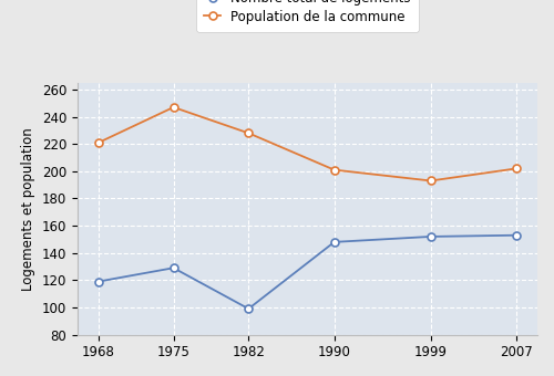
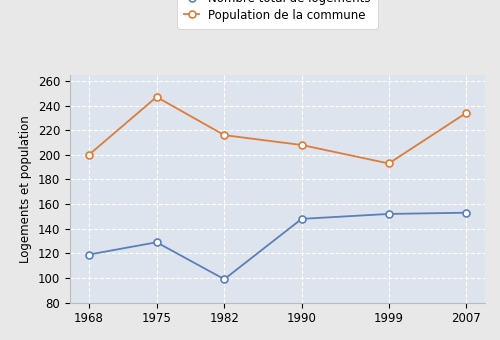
Population de la commune/1968: 221 -> 200
Population de la commune/1982: 228 -> 216
Population de la commune/1990: 201 -> 208
Population de la commune/2007: 202 -> 234
